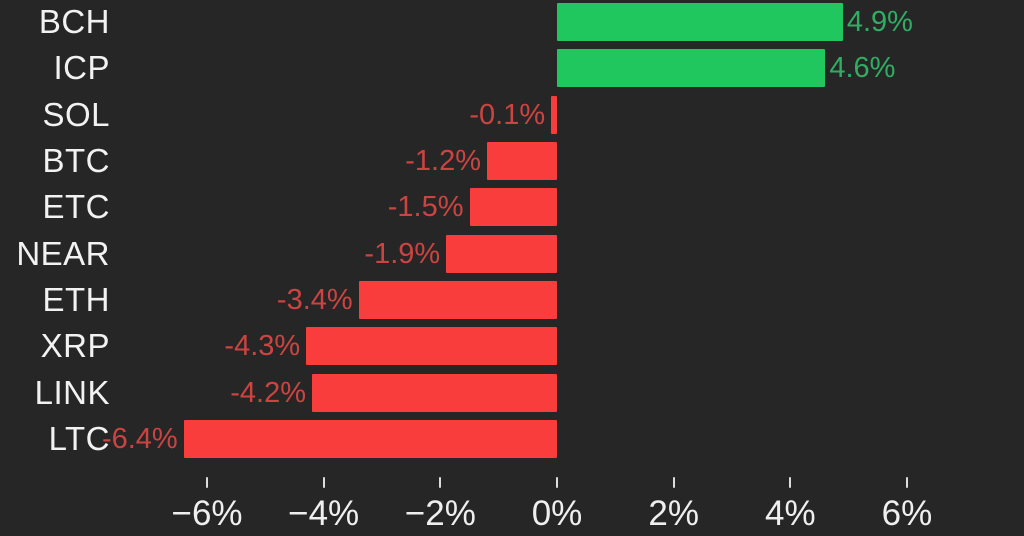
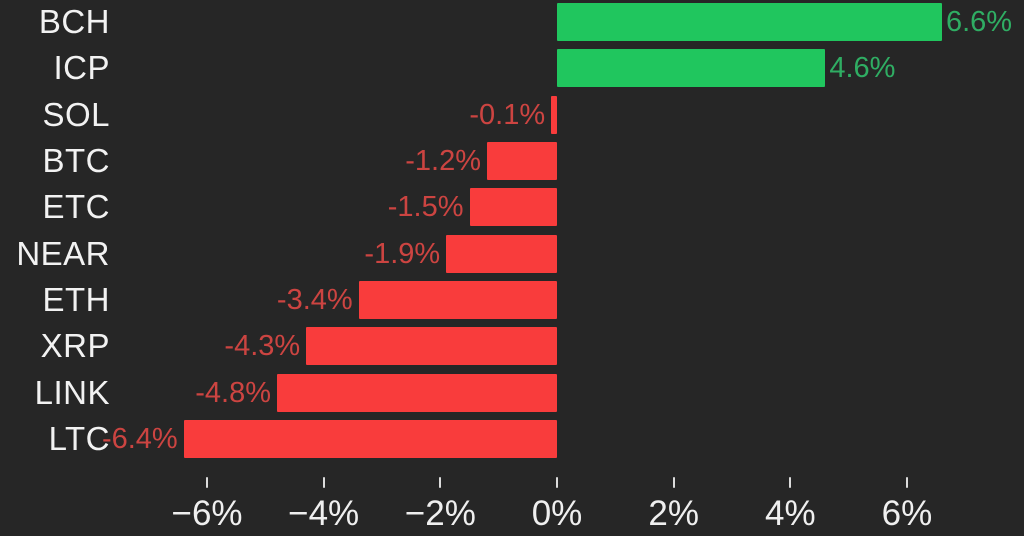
BCH: 4.9% -> 6.6%
LINK: -4.2% -> -4.8%
